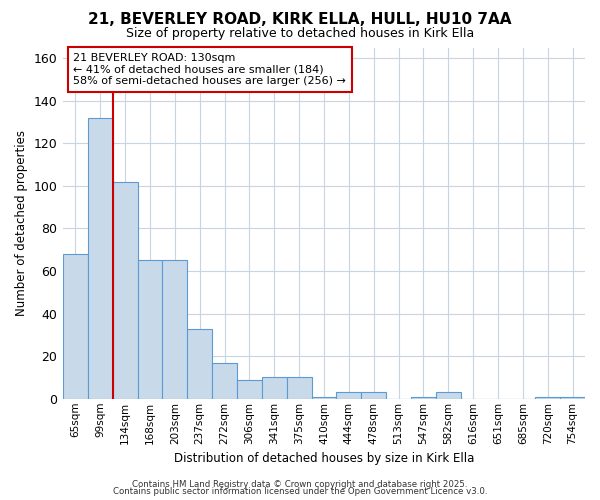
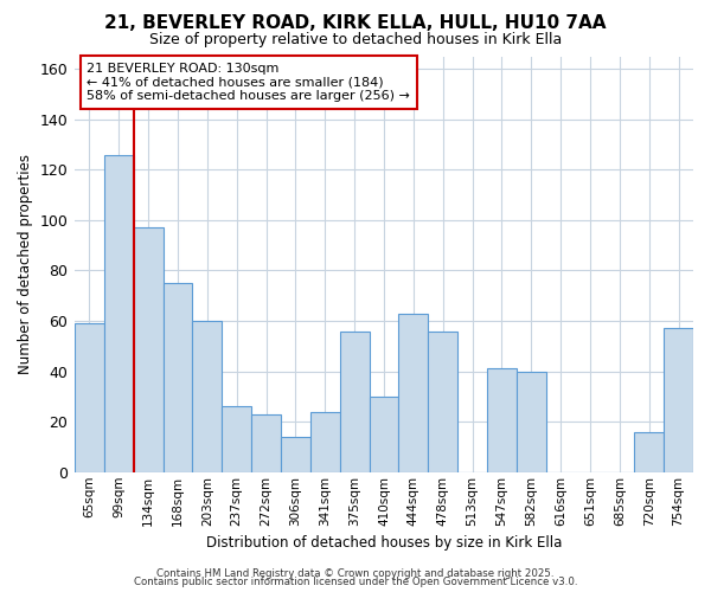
65sqm: 68 -> 59
99sqm: 132 -> 126
134sqm: 102 -> 97
168sqm: 65 -> 75
203sqm: 65 -> 60
237sqm: 33 -> 26
272sqm: 17 -> 23
306sqm: 9 -> 14
341sqm: 10 -> 24
375sqm: 10 -> 56
410sqm: 1 -> 30
444sqm: 3 -> 63
478sqm: 3 -> 56
547sqm: 1 -> 41
582sqm: 3 -> 40
720sqm: 1 -> 16
754sqm: 1 -> 57
